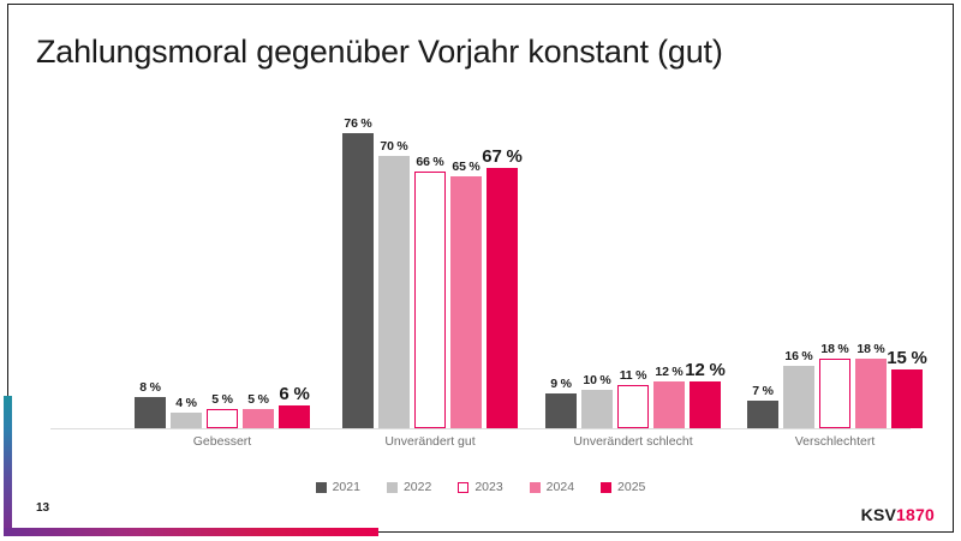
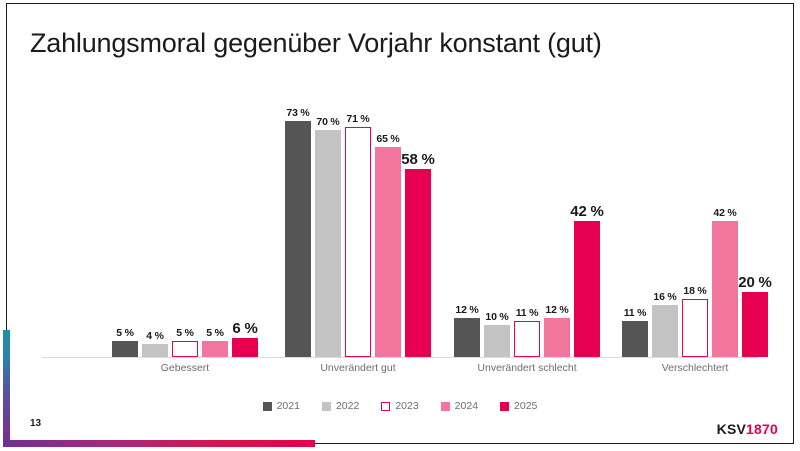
2021/Gebessert: 8 -> 5
2021/Unverändert gut: 76 -> 73
2023/Unverändert gut: 66 -> 71
2025/Unverändert gut: 67 -> 58
2021/Unverändert schlecht: 9 -> 12
2025/Unverändert schlecht: 12 -> 42
2021/Verschlechtert: 7 -> 11
2024/Verschlechtert: 18 -> 42
2025/Verschlechtert: 15 -> 20
